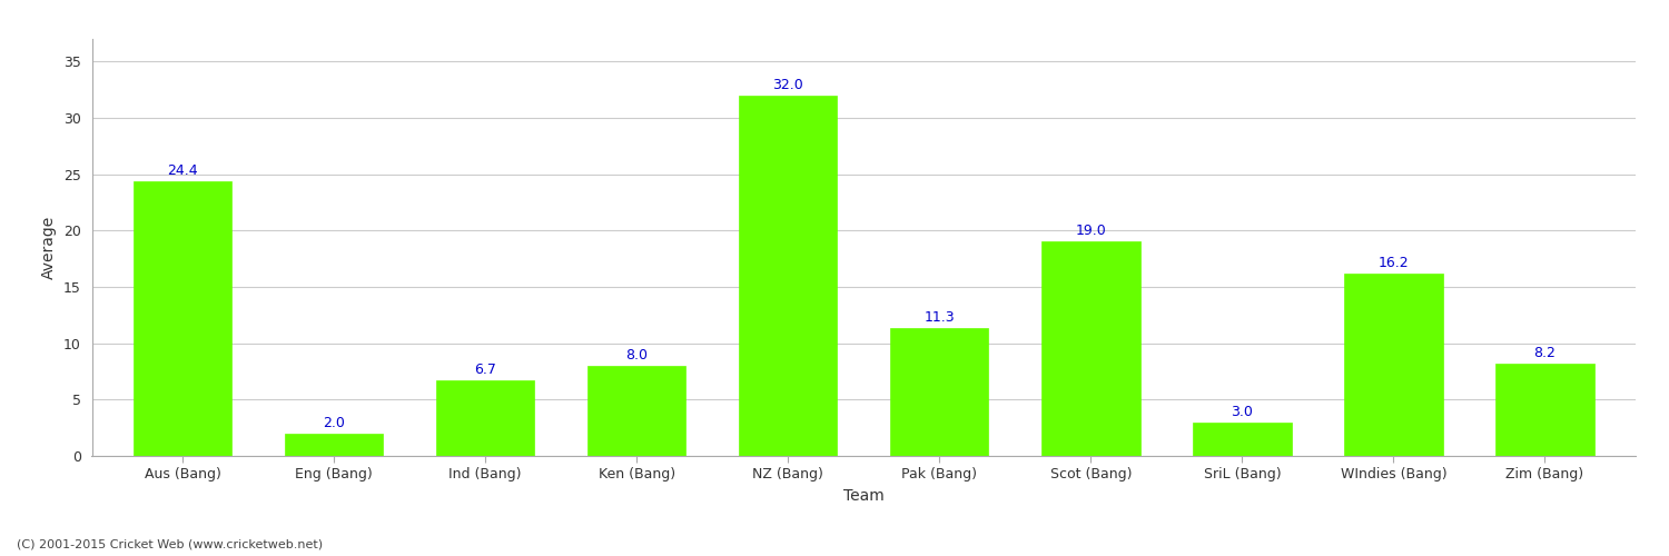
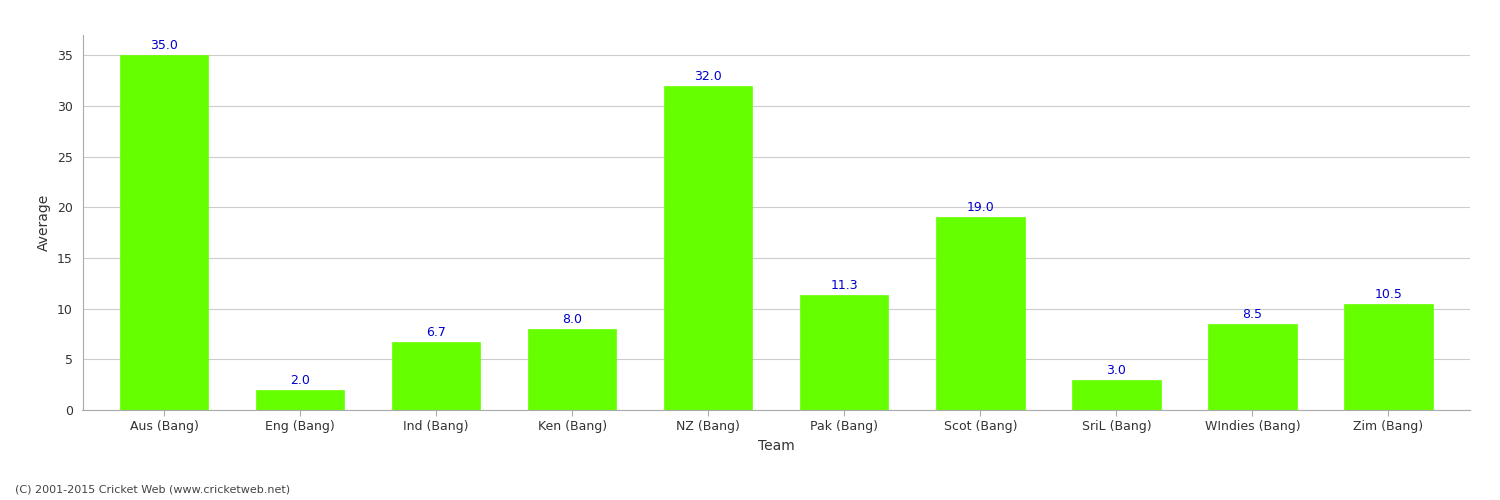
Aus (Bang): 24.4 -> 35.0
WIndies (Bang): 16.2 -> 8.5
Zim (Bang): 8.2 -> 10.5
